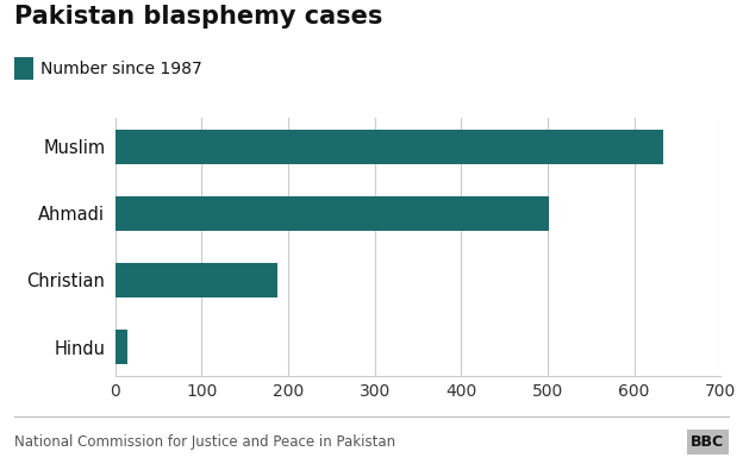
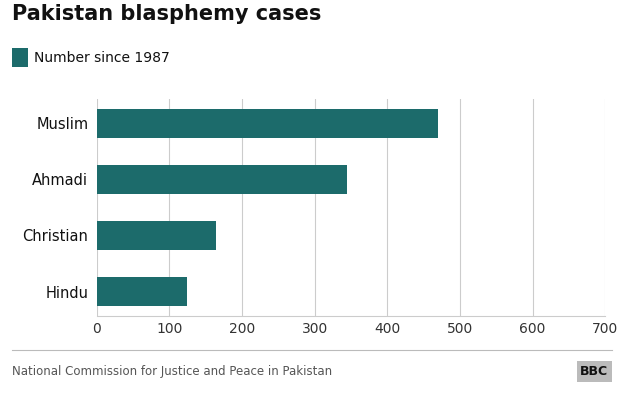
Muslim: 633 -> 470
Ahmadi: 501 -> 344
Christian: 187 -> 164
Hindu: 14 -> 124
